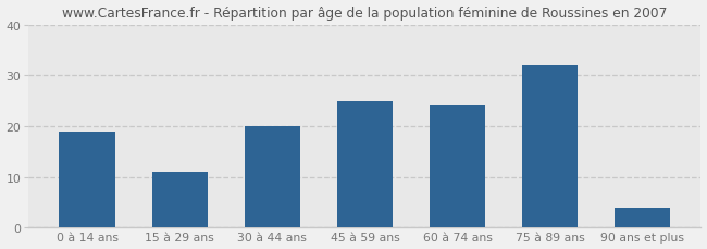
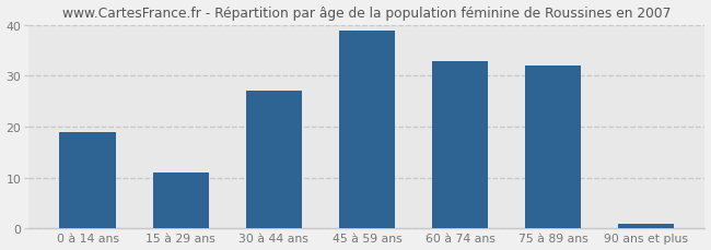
30 à 44 ans: 20 -> 27
45 à 59 ans: 25 -> 39
60 à 74 ans: 24 -> 33
90 ans et plus: 4 -> 1
